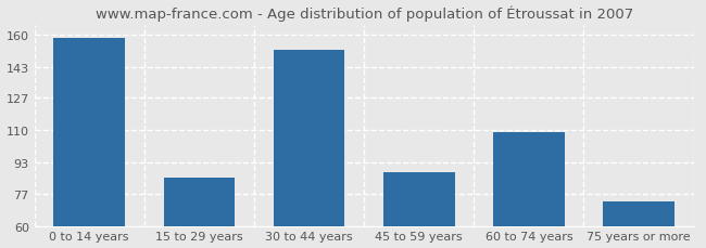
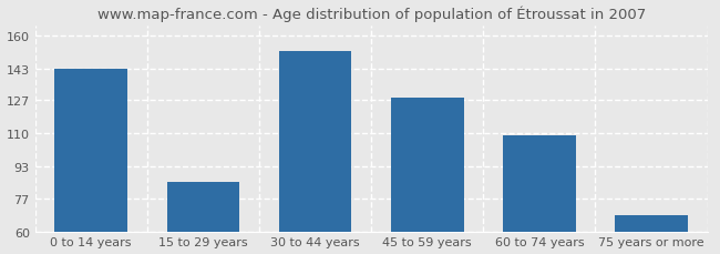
0 to 14 years: 158 -> 143
45 to 59 years: 88 -> 128
75 years or more: 73 -> 68
